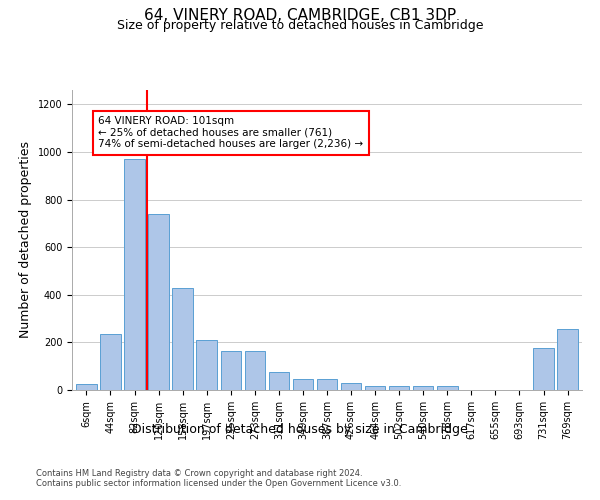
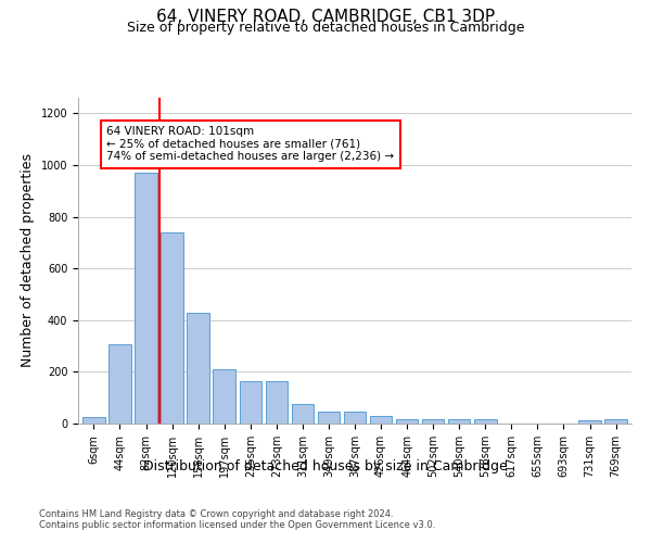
44sqm: 235 -> 305
731sqm: 175 -> 14
769sqm: 255 -> 15
